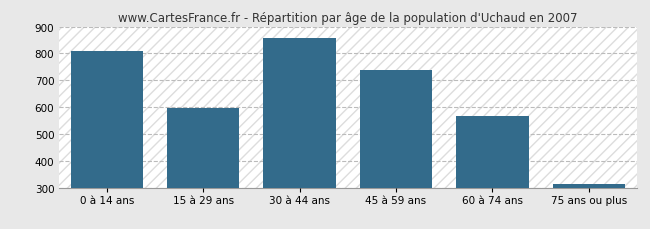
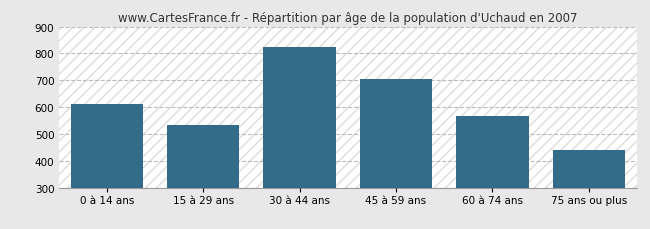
0 à 14 ans: 810 -> 610
15 à 29 ans: 598 -> 535
30 à 44 ans: 858 -> 825
45 à 59 ans: 738 -> 705
75 ans ou plus: 312 -> 440
